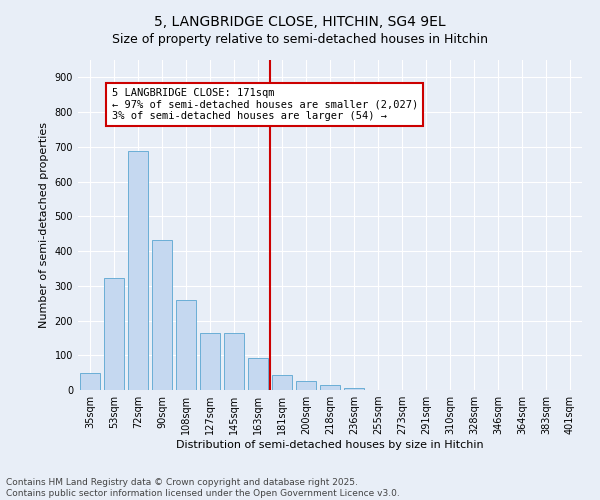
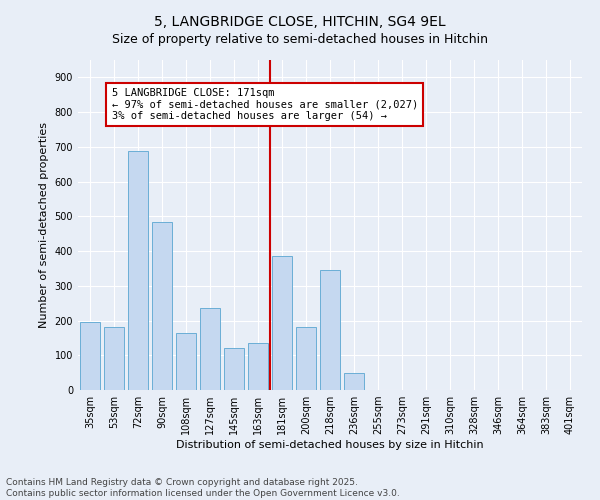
35sqm: 50 -> 195
53sqm: 323 -> 180
90sqm: 433 -> 485
108sqm: 258 -> 165
127sqm: 163 -> 235
145sqm: 163 -> 120
163sqm: 93 -> 135
181sqm: 44 -> 385
200sqm: 25 -> 180
218sqm: 13 -> 345
236sqm: 6 -> 50
